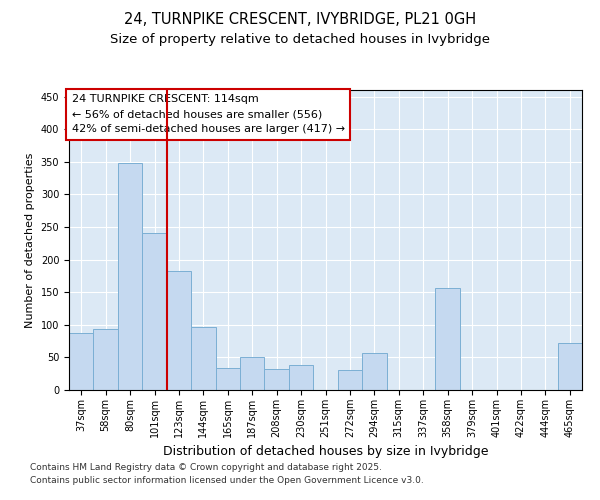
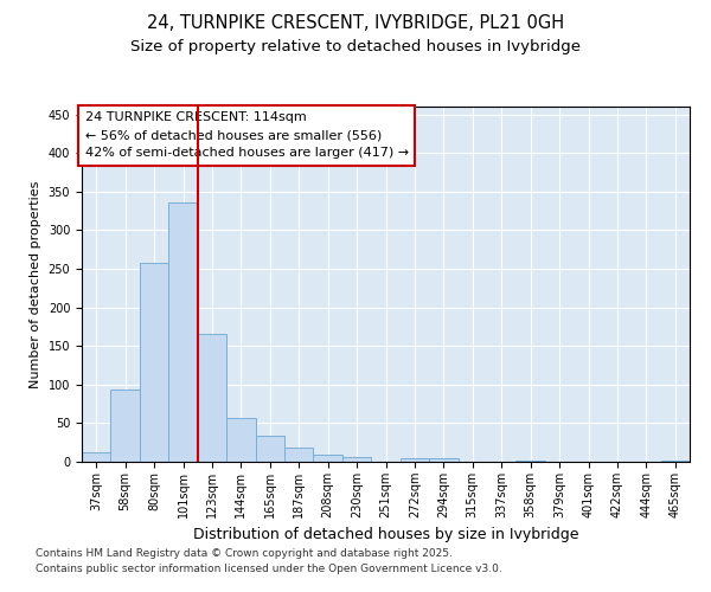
37sqm: 88 -> 12
80sqm: 348 -> 257
101sqm: 240 -> 336
123sqm: 182 -> 165
144sqm: 96 -> 57
187sqm: 50 -> 18
208sqm: 32 -> 9
230sqm: 38 -> 6
272sqm: 30 -> 4
294sqm: 56 -> 5
358sqm: 156 -> 2
465sqm: 72 -> 2
